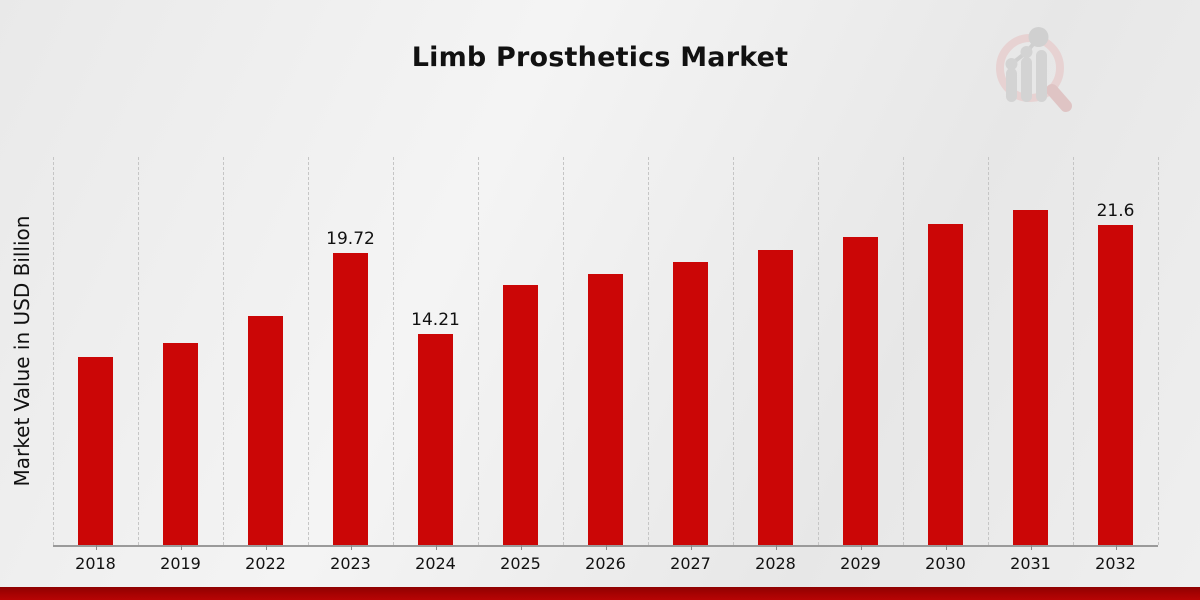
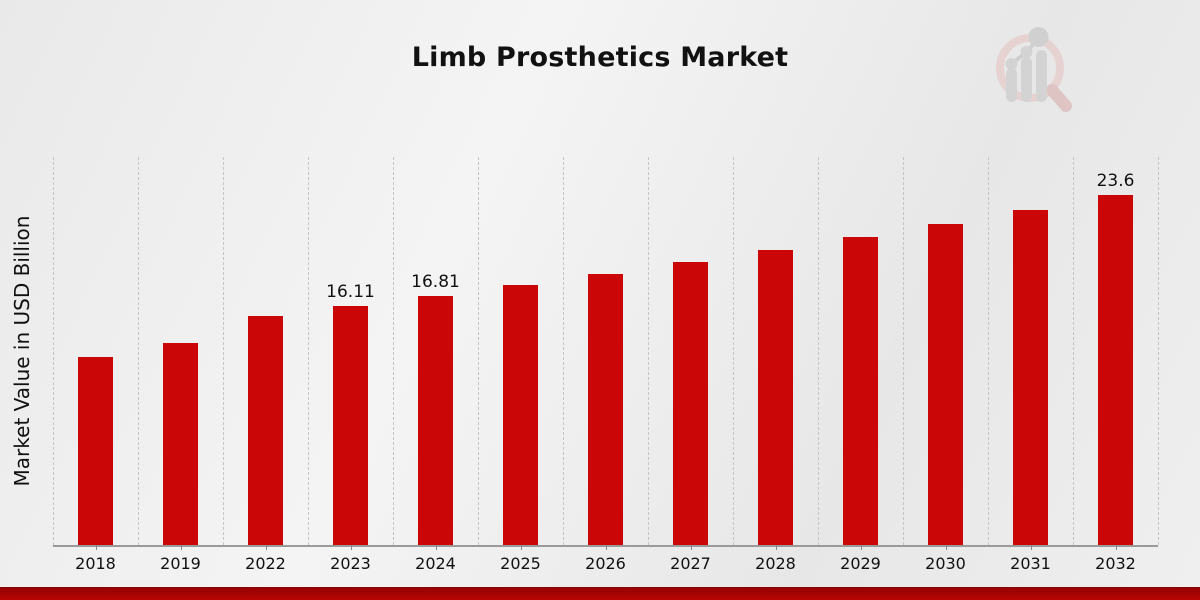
2023: 19.72 -> 16.11
2024: 14.21 -> 16.81
2032: 21.6 -> 23.6
